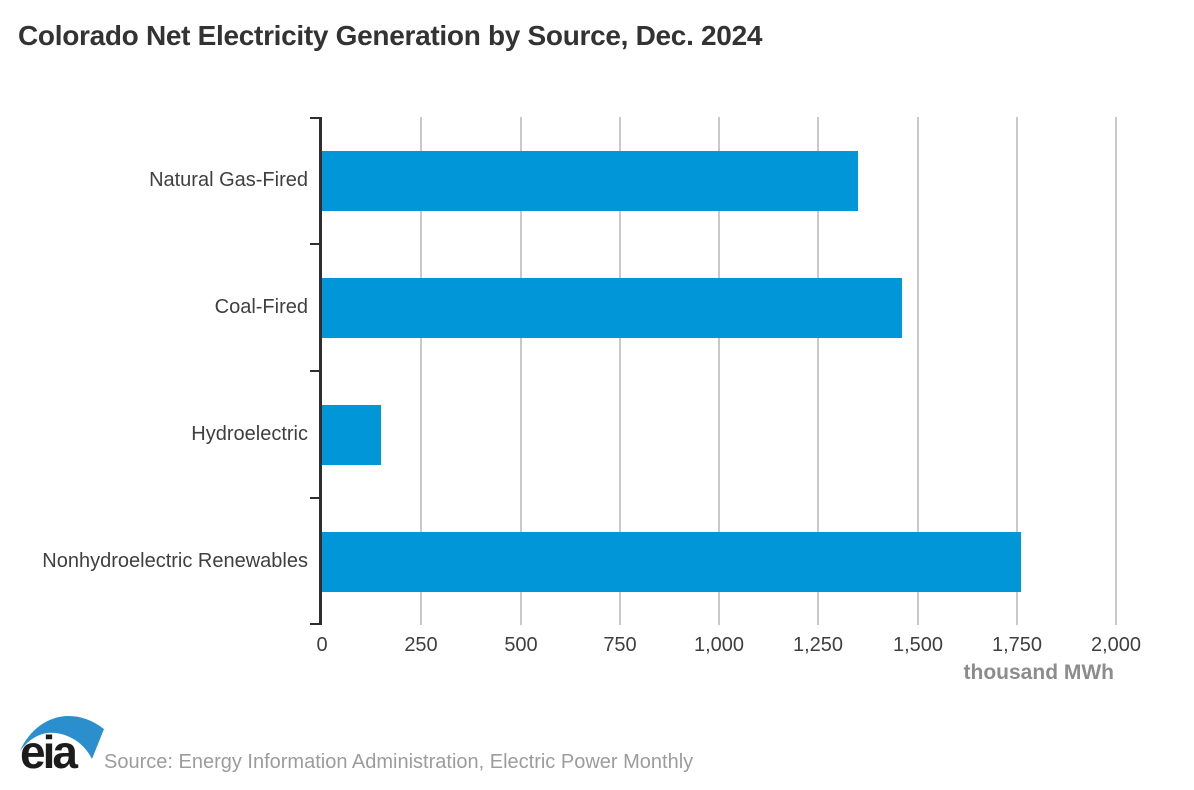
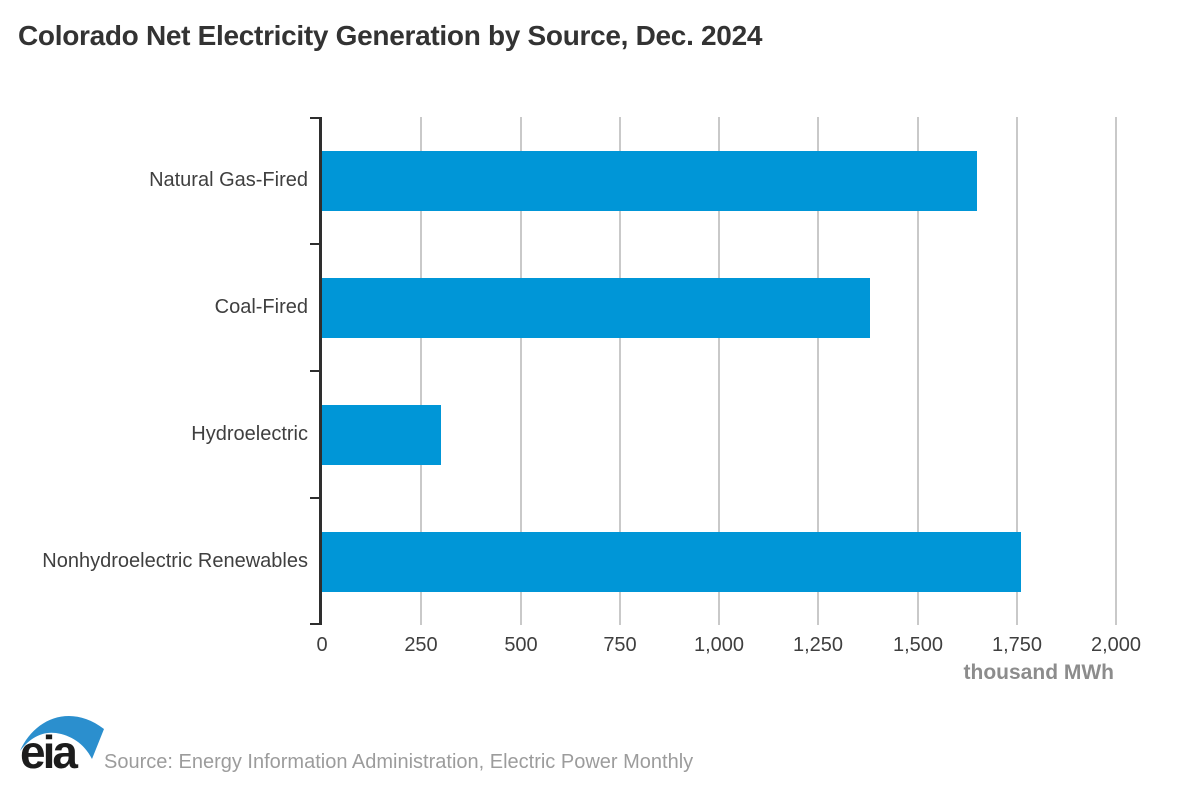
Natural Gas-Fired: 1350 -> 1650
Coal-Fired: 1460 -> 1380
Hydroelectric: 150 -> 300
